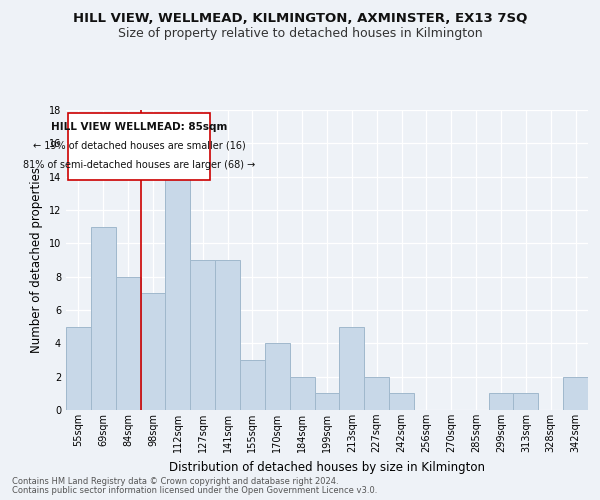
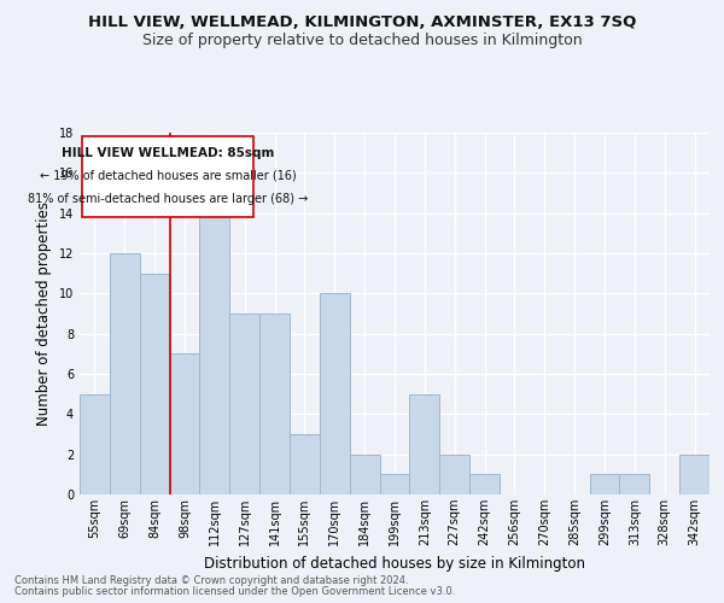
69sqm: 11 -> 12
84sqm: 8 -> 11
170sqm: 4 -> 10
